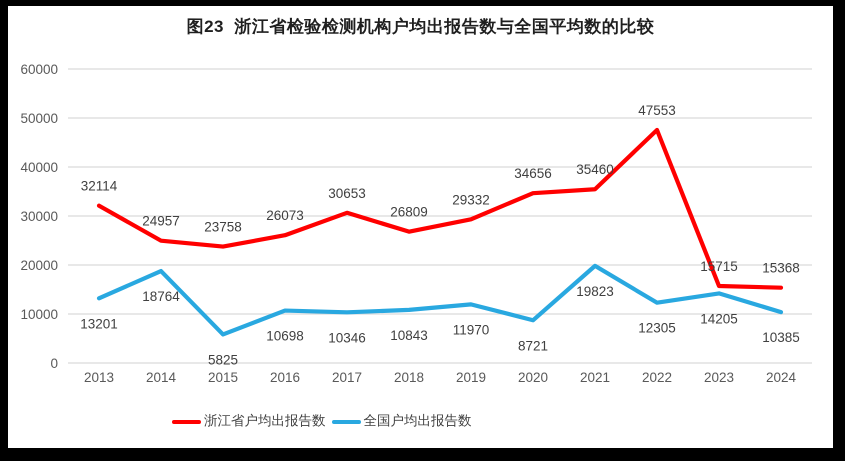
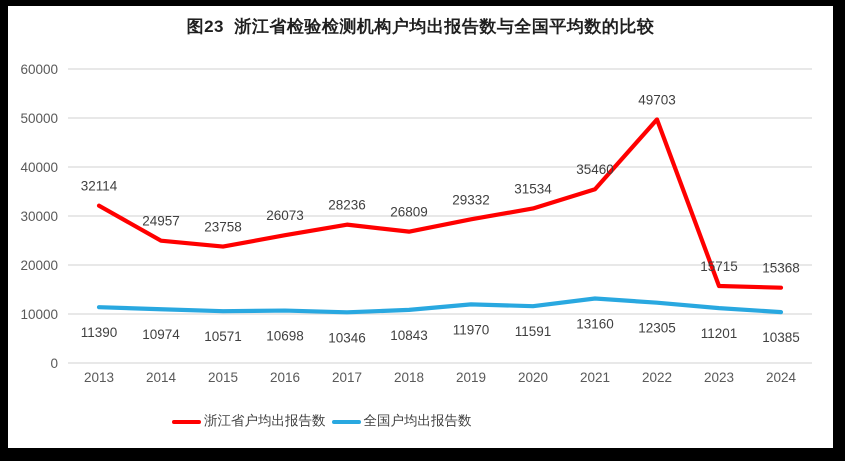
全国户均出报告数/2013: 13201 -> 11390
全国户均出报告数/2014: 18764 -> 10974
全国户均出报告数/2015: 5825 -> 10571
浙江省户均出报告数/2017: 30653 -> 28236
浙江省户均出报告数/2020: 34656 -> 31534
全国户均出报告数/2020: 8721 -> 11591
全国户均出报告数/2021: 19823 -> 13160
浙江省户均出报告数/2022: 47553 -> 49703
全国户均出报告数/2023: 14205 -> 11201
